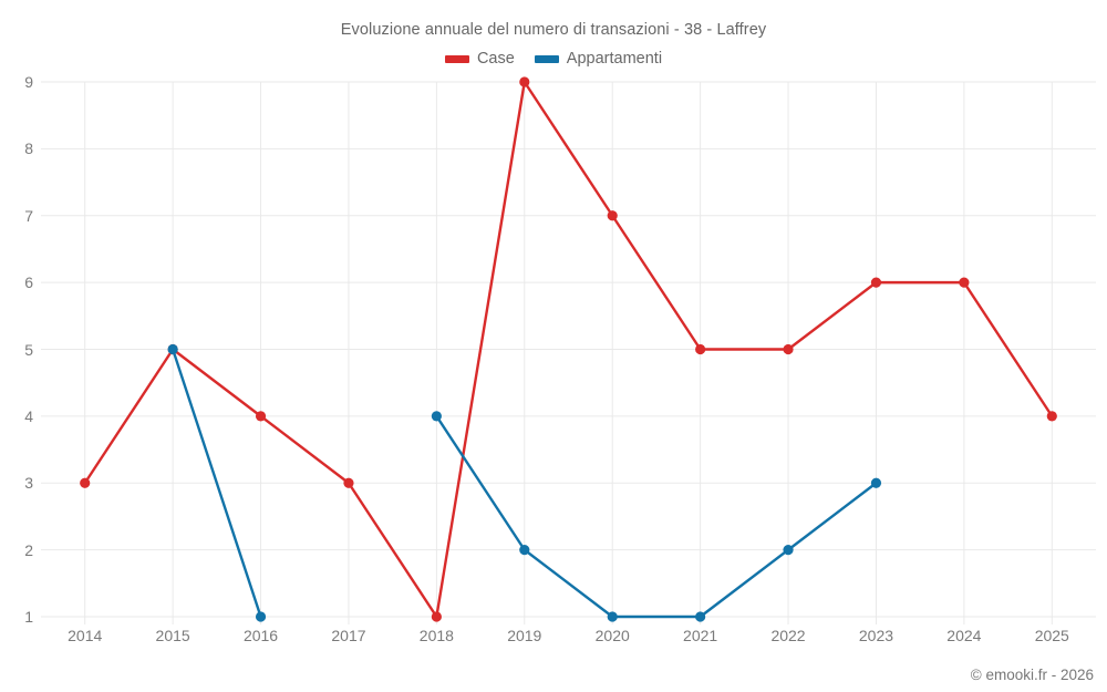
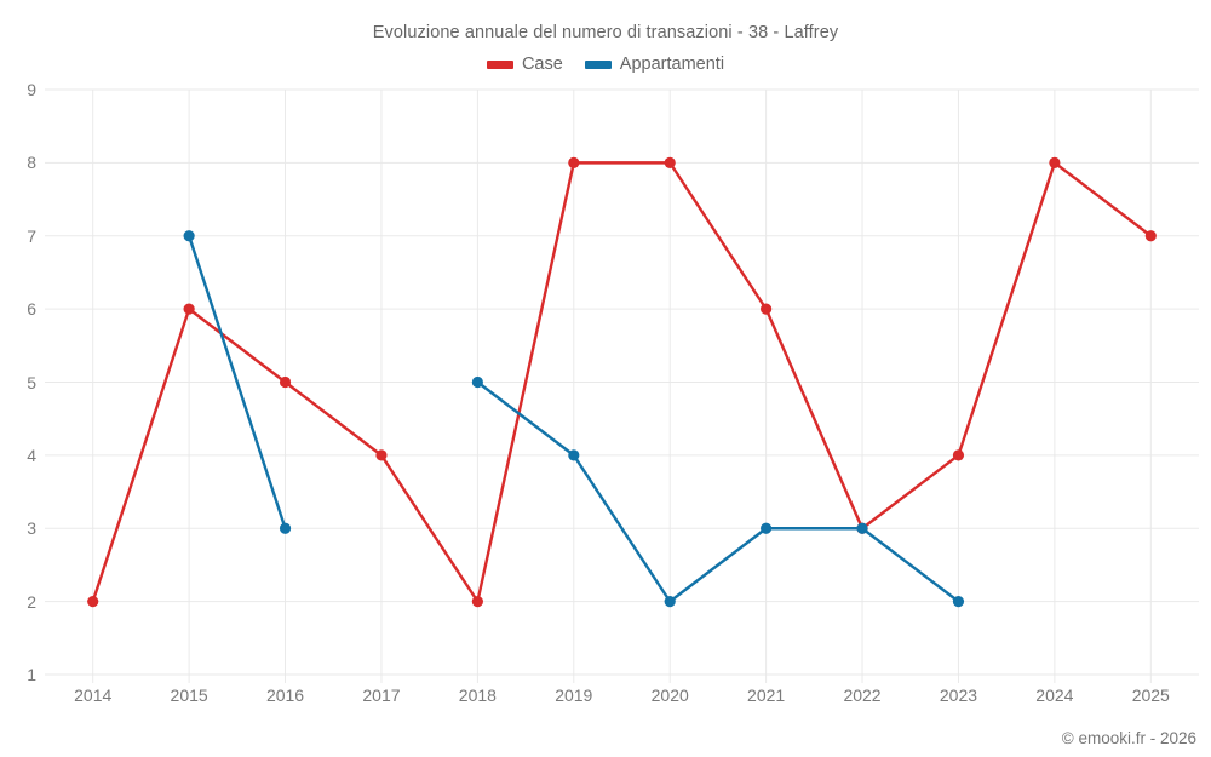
Case/2014: 3 -> 2
Case/2015: 5 -> 6
Appartamenti/2015: 5 -> 7
Case/2016: 4 -> 5
Appartamenti/2016: 1 -> 3
Case/2017: 3 -> 4
Case/2018: 1 -> 2
Appartamenti/2018: 4 -> 5
Case/2019: 9 -> 8
Appartamenti/2019: 2 -> 4
Case/2020: 7 -> 8
Appartamenti/2020: 1 -> 2
Case/2021: 5 -> 6
Appartamenti/2021: 1 -> 3
Case/2022: 5 -> 3
Appartamenti/2022: 2 -> 3
Case/2023: 6 -> 4
Appartamenti/2023: 3 -> 2
Case/2024: 6 -> 8
Case/2025: 4 -> 7
